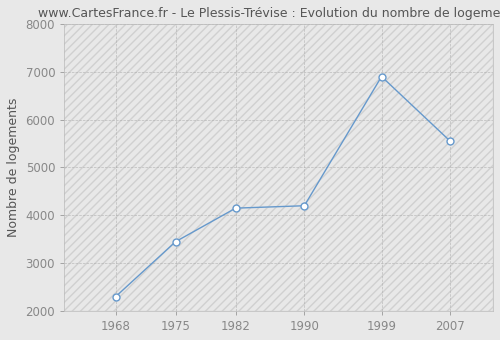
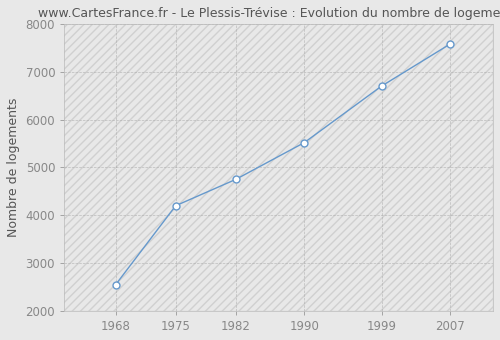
1968: 2300 -> 2550
1975: 3450 -> 4200
1982: 4150 -> 4750
1990: 4200 -> 5520
1999: 6900 -> 6700
2007: 5550 -> 7580
